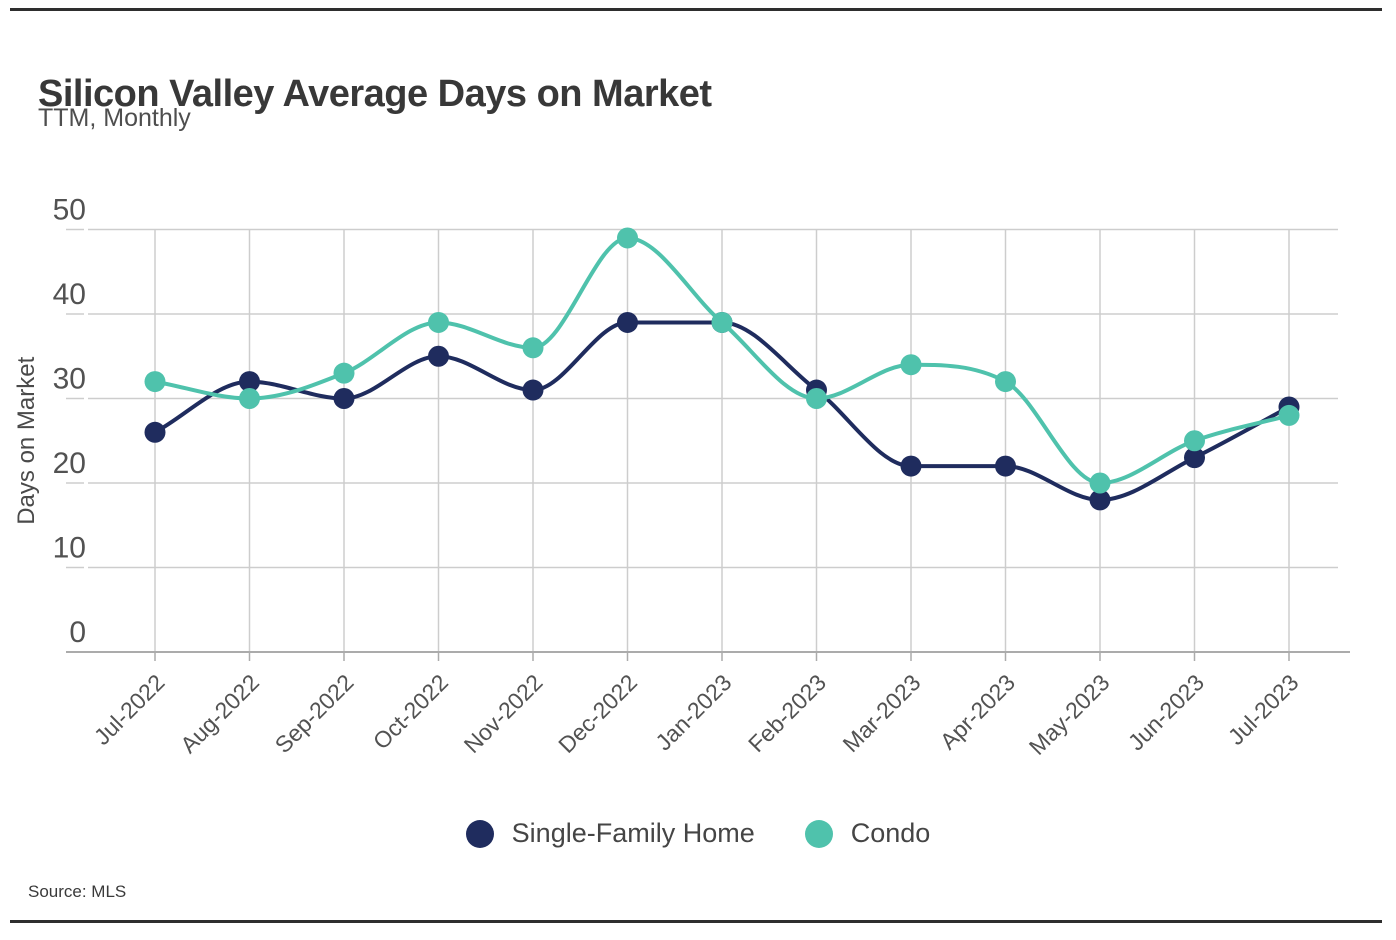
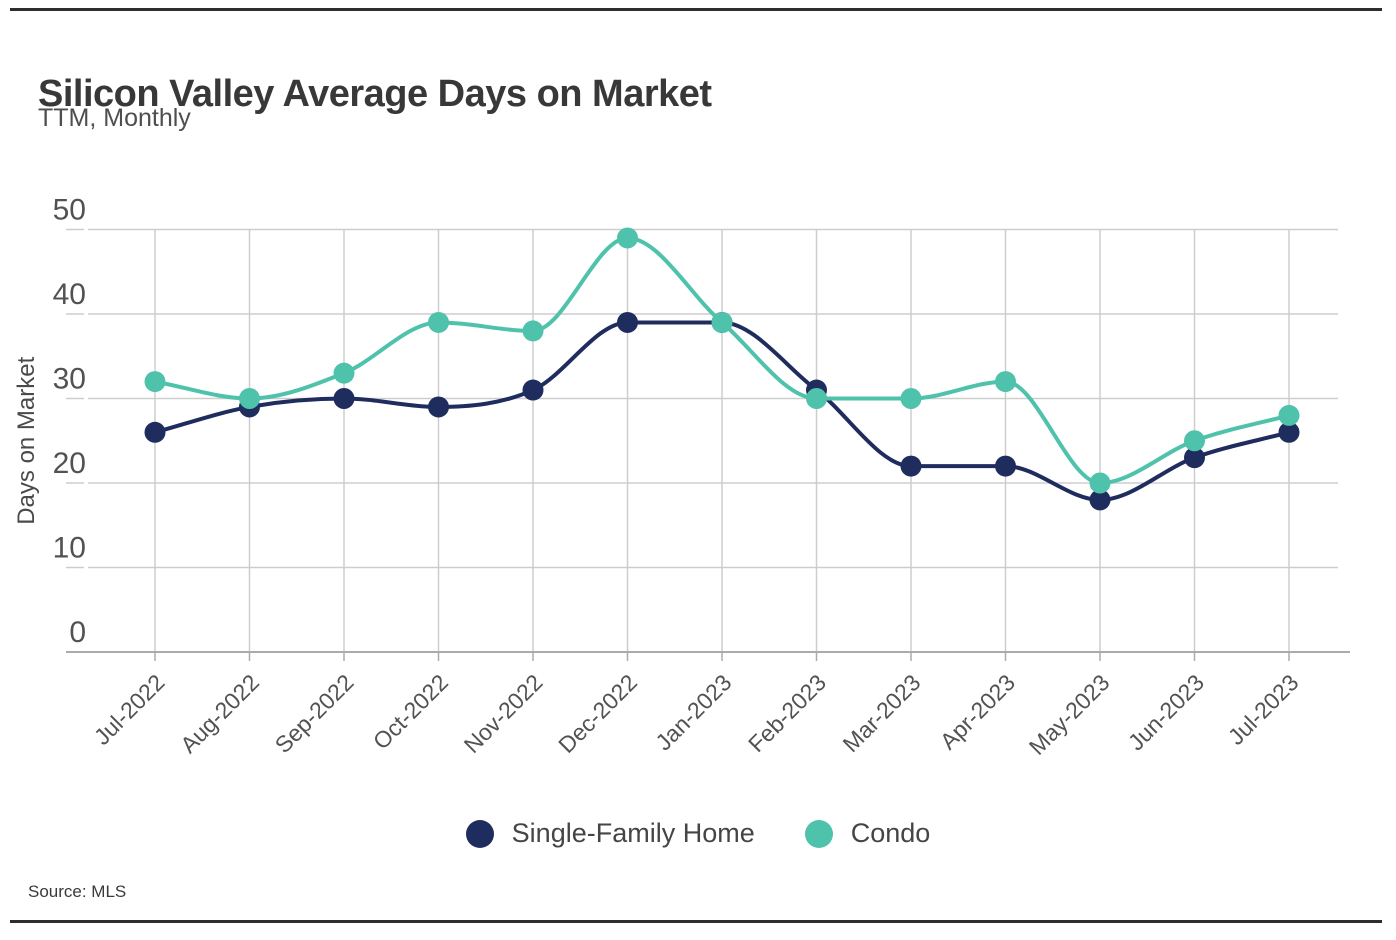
Single-Family Home/Aug-2022: 32 -> 29
Single-Family Home/Oct-2022: 35 -> 29
Condo/Nov-2022: 36 -> 38
Condo/Mar-2023: 34 -> 30
Single-Family Home/Jul-2023: 29 -> 26
